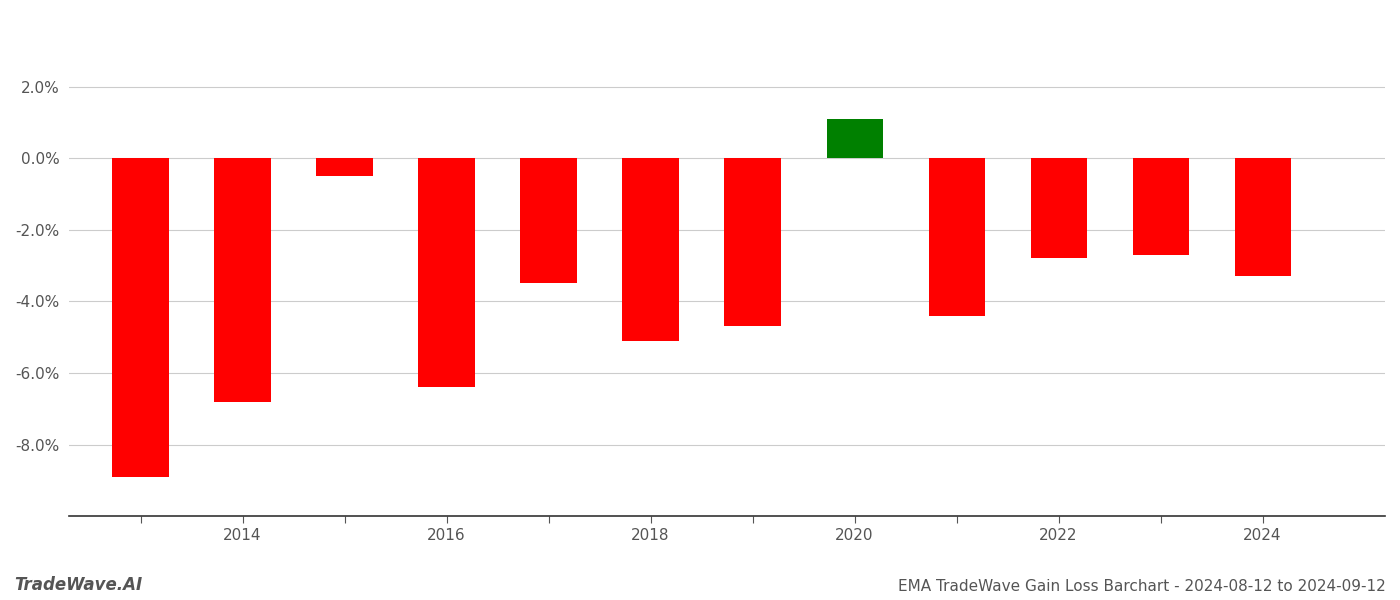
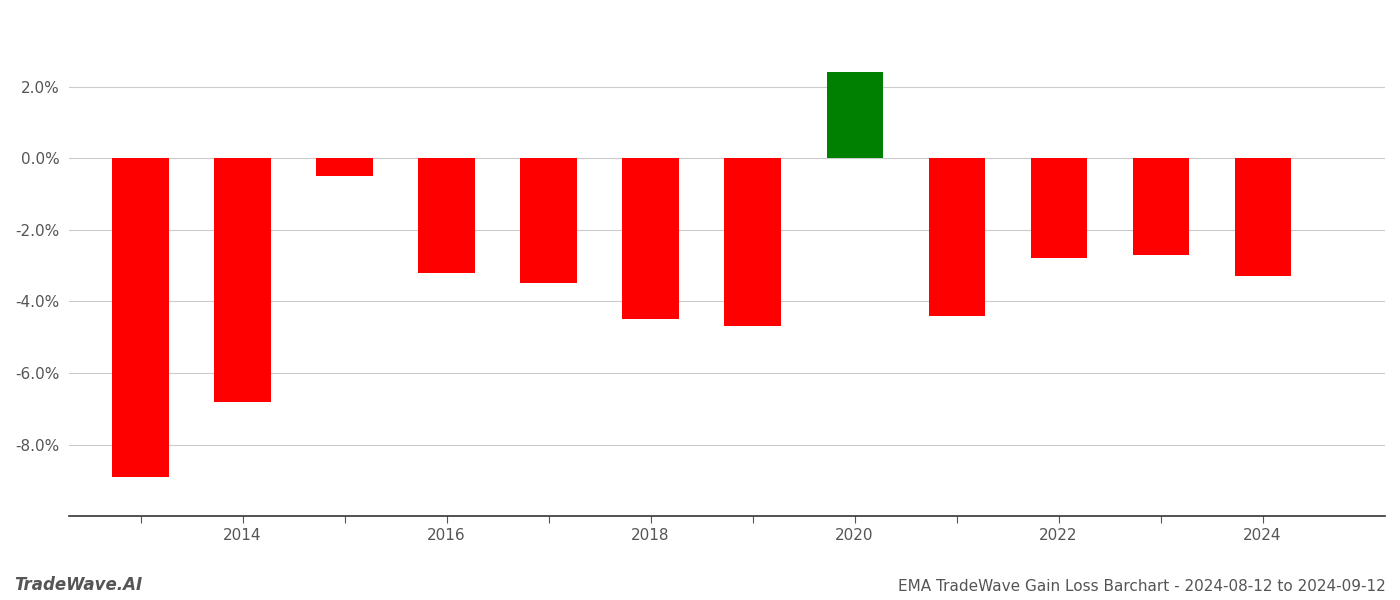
2016: -6.4% -> -3.2%
2018: -5.1% -> -4.5%
2020: 1.1% -> 2.4%
